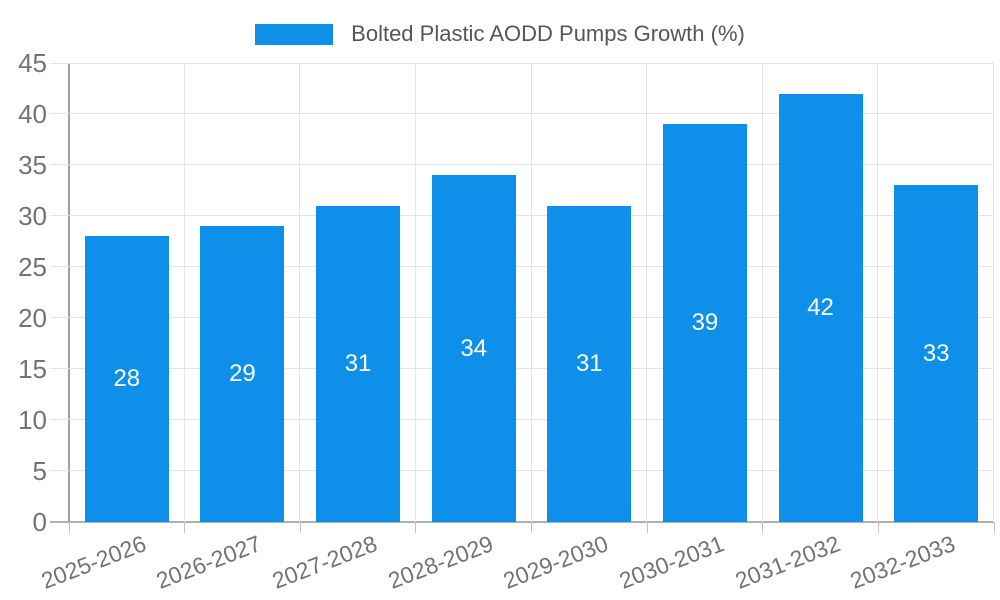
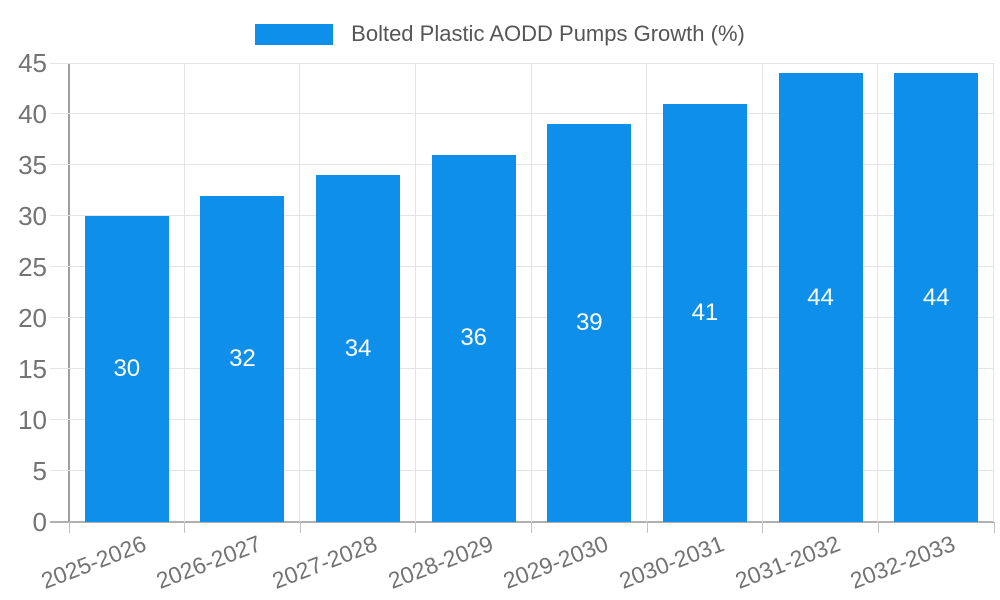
2025-2026: 28 -> 30
2026-2027: 29 -> 32
2027-2028: 31 -> 34
2028-2029: 34 -> 36
2029-2030: 31 -> 39
2030-2031: 39 -> 41
2031-2032: 42 -> 44
2032-2033: 33 -> 44
